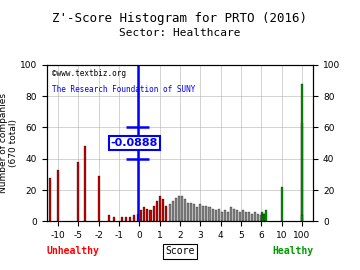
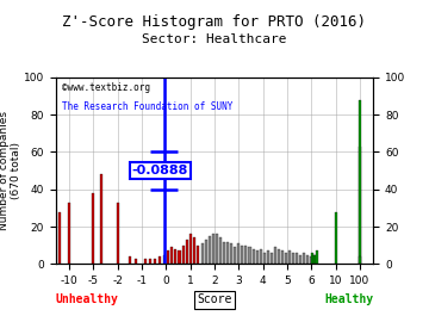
-2: 29 -> 33
10: 22 -> 28
